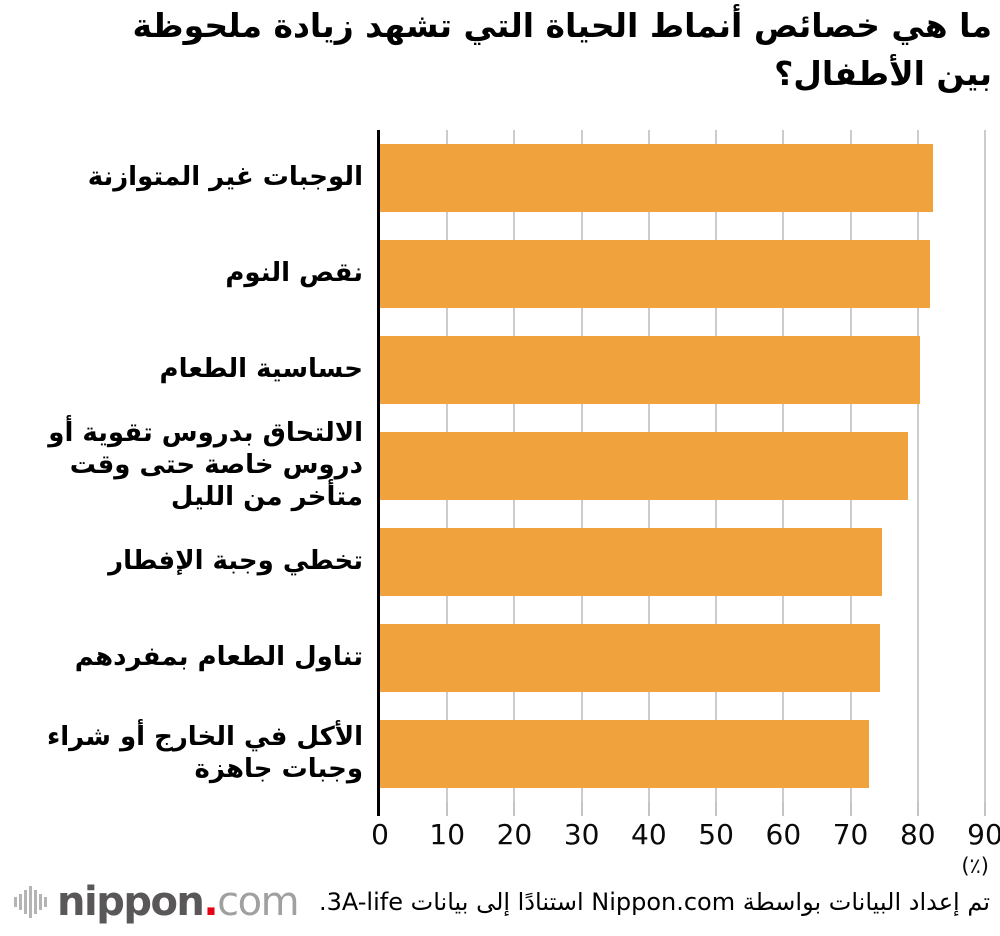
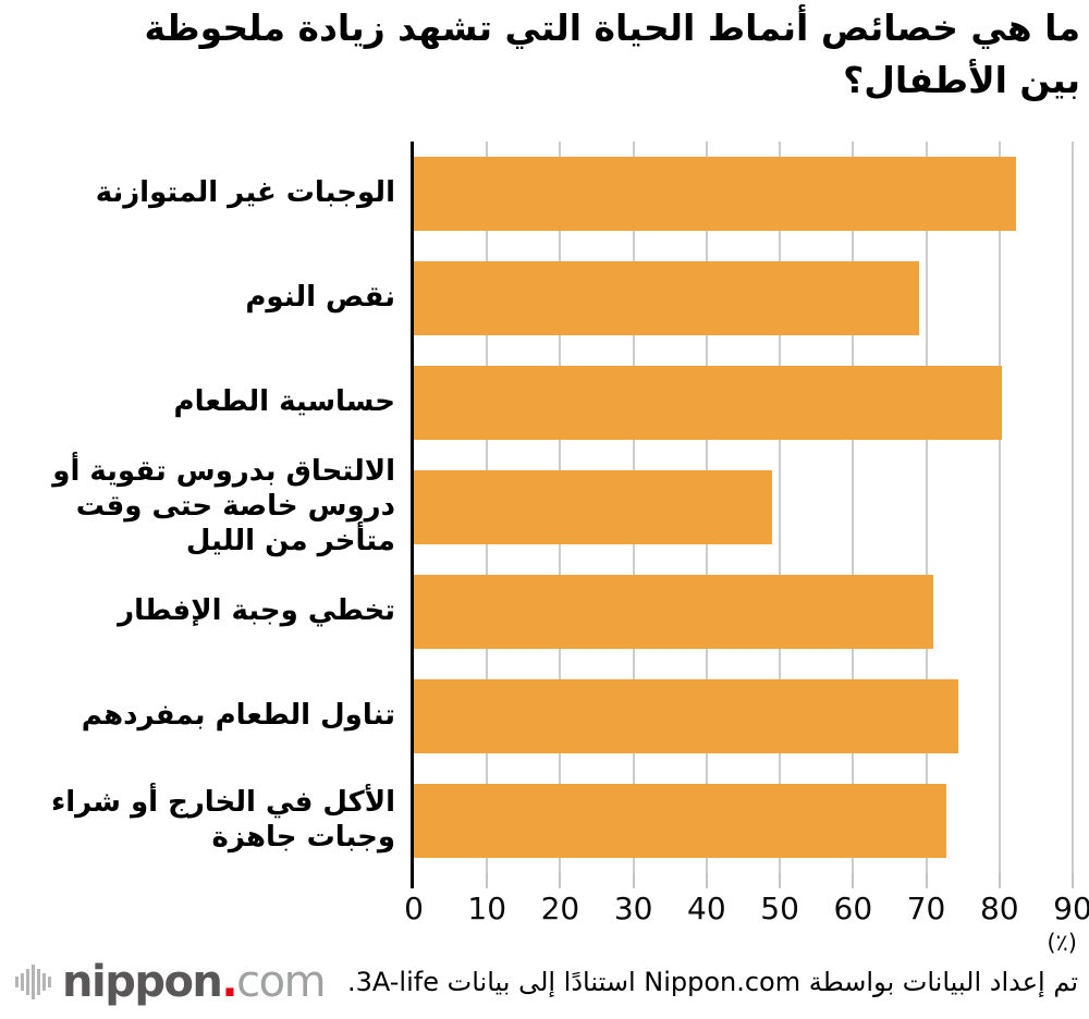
نقص النوم: 82 -> 69
الالتحاق بدروس تقوية أو دروس خاصة حتى وقت متأخر من الليل: 78 -> 49
تخطي وجبة الإفطار: 75 -> 71
